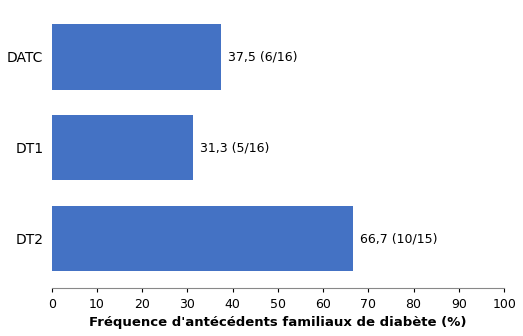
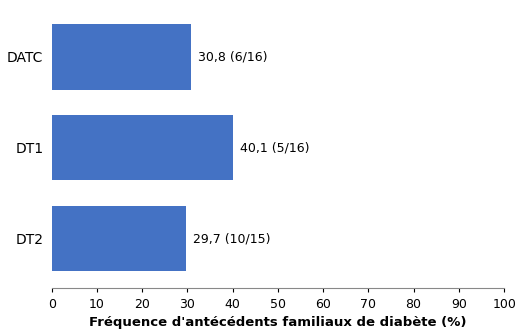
DATC: 37,5 -> 30,8
DT1: 31,3 -> 40,1
DT2: 66,7 -> 29,7
